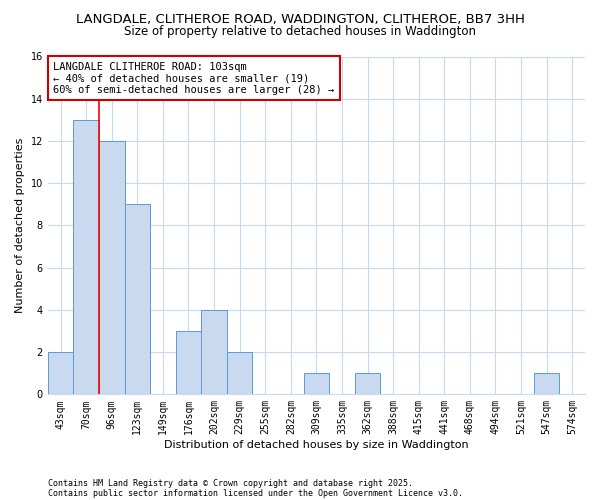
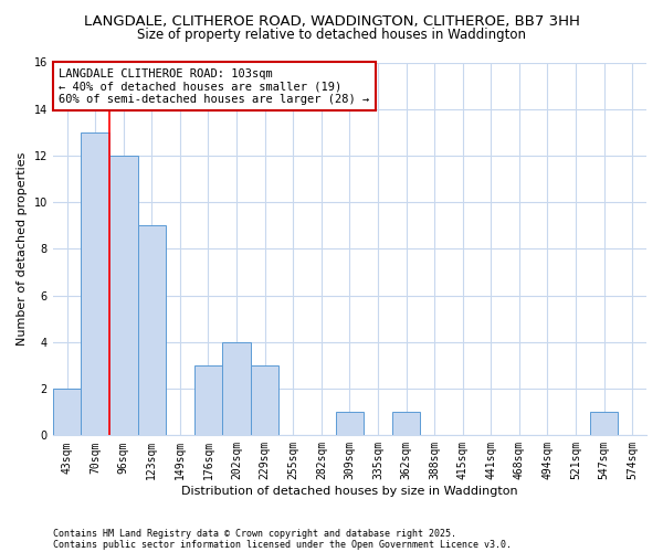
229sqm: 2 -> 3
